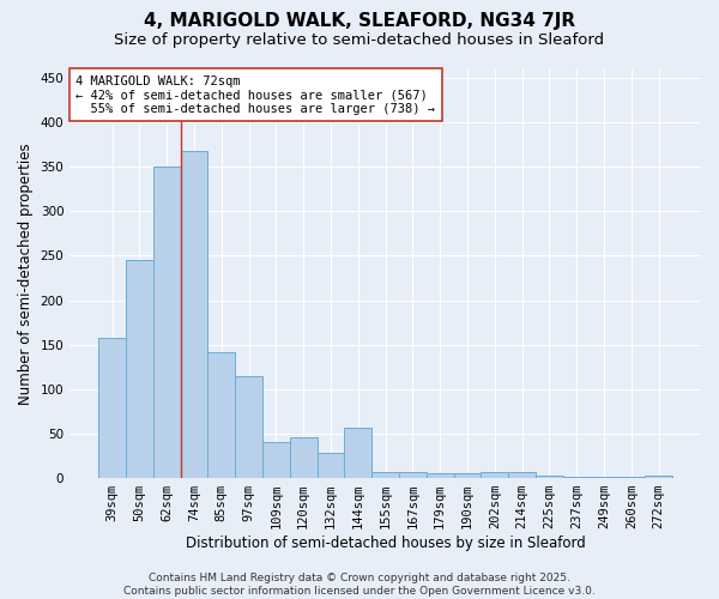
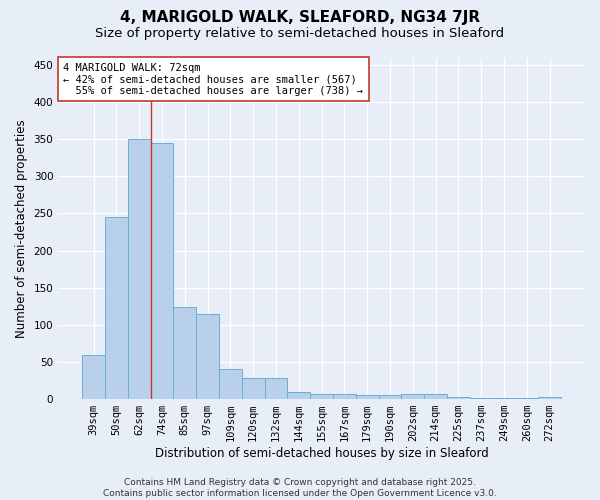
39sqm: 158 -> 60
74sqm: 368 -> 345
85sqm: 142 -> 124
120sqm: 46 -> 29
144sqm: 56 -> 9
